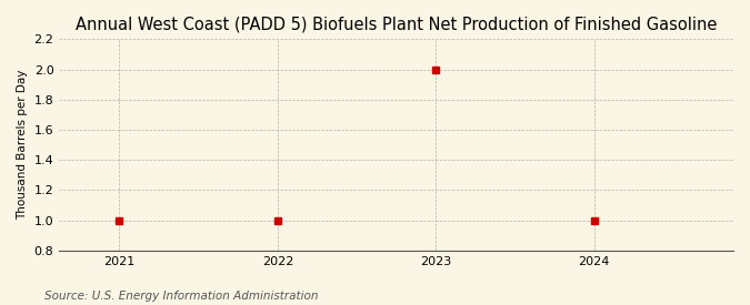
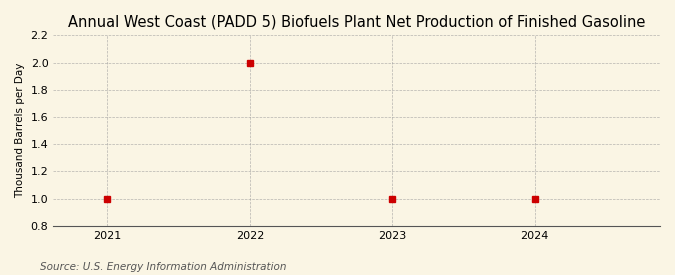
2022: 1 -> 2
2023: 2 -> 1
